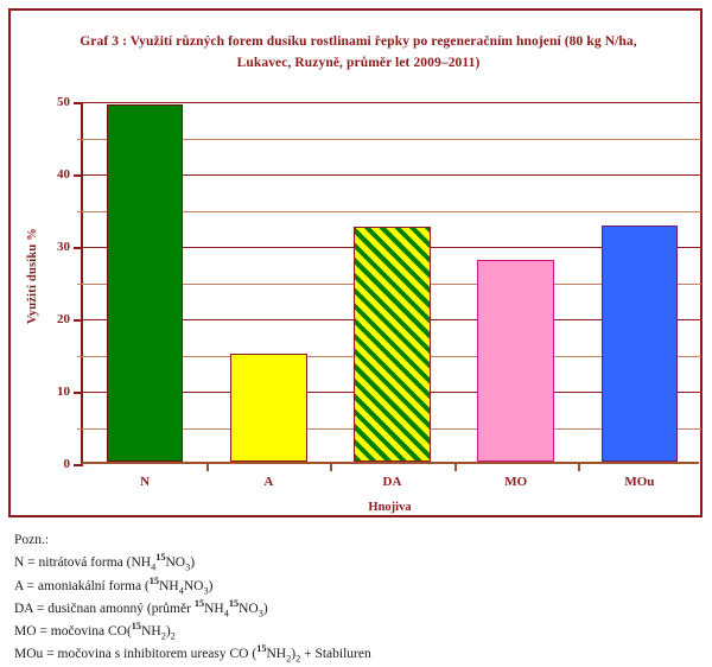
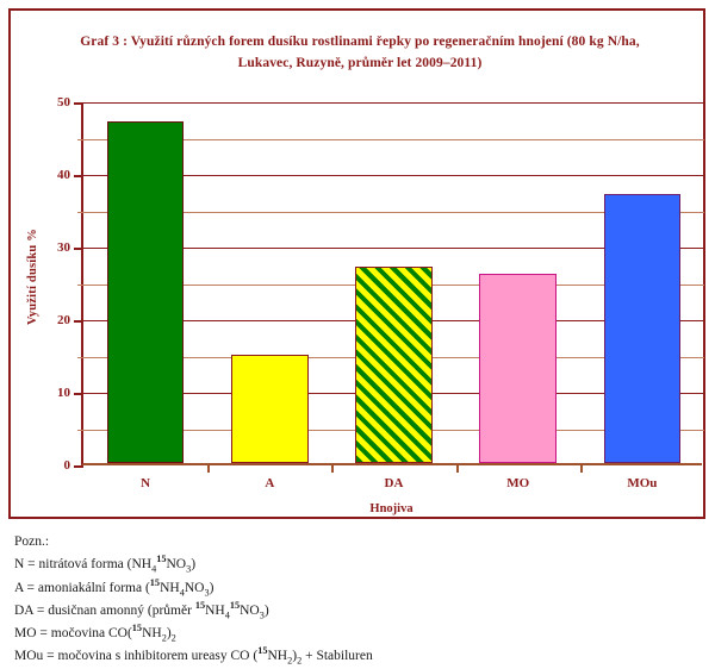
N: 49 -> 47
DA: 32 -> 27
MO: 28 -> 26
MOu: 33 -> 37
